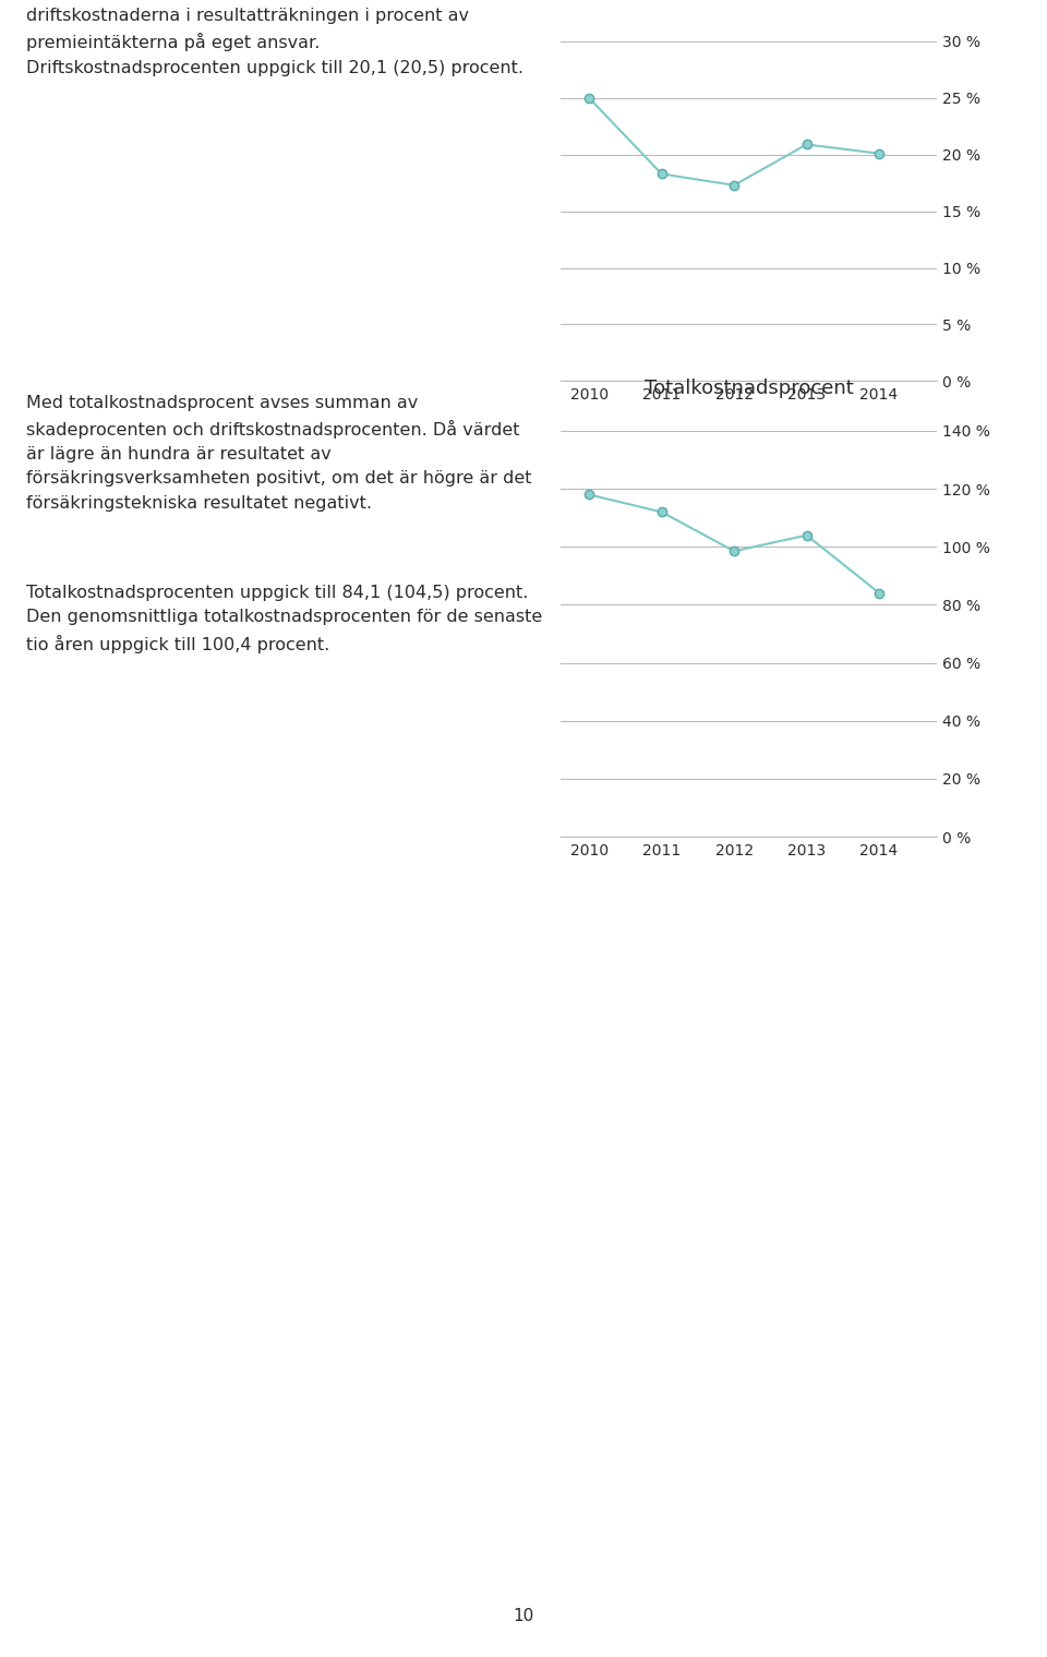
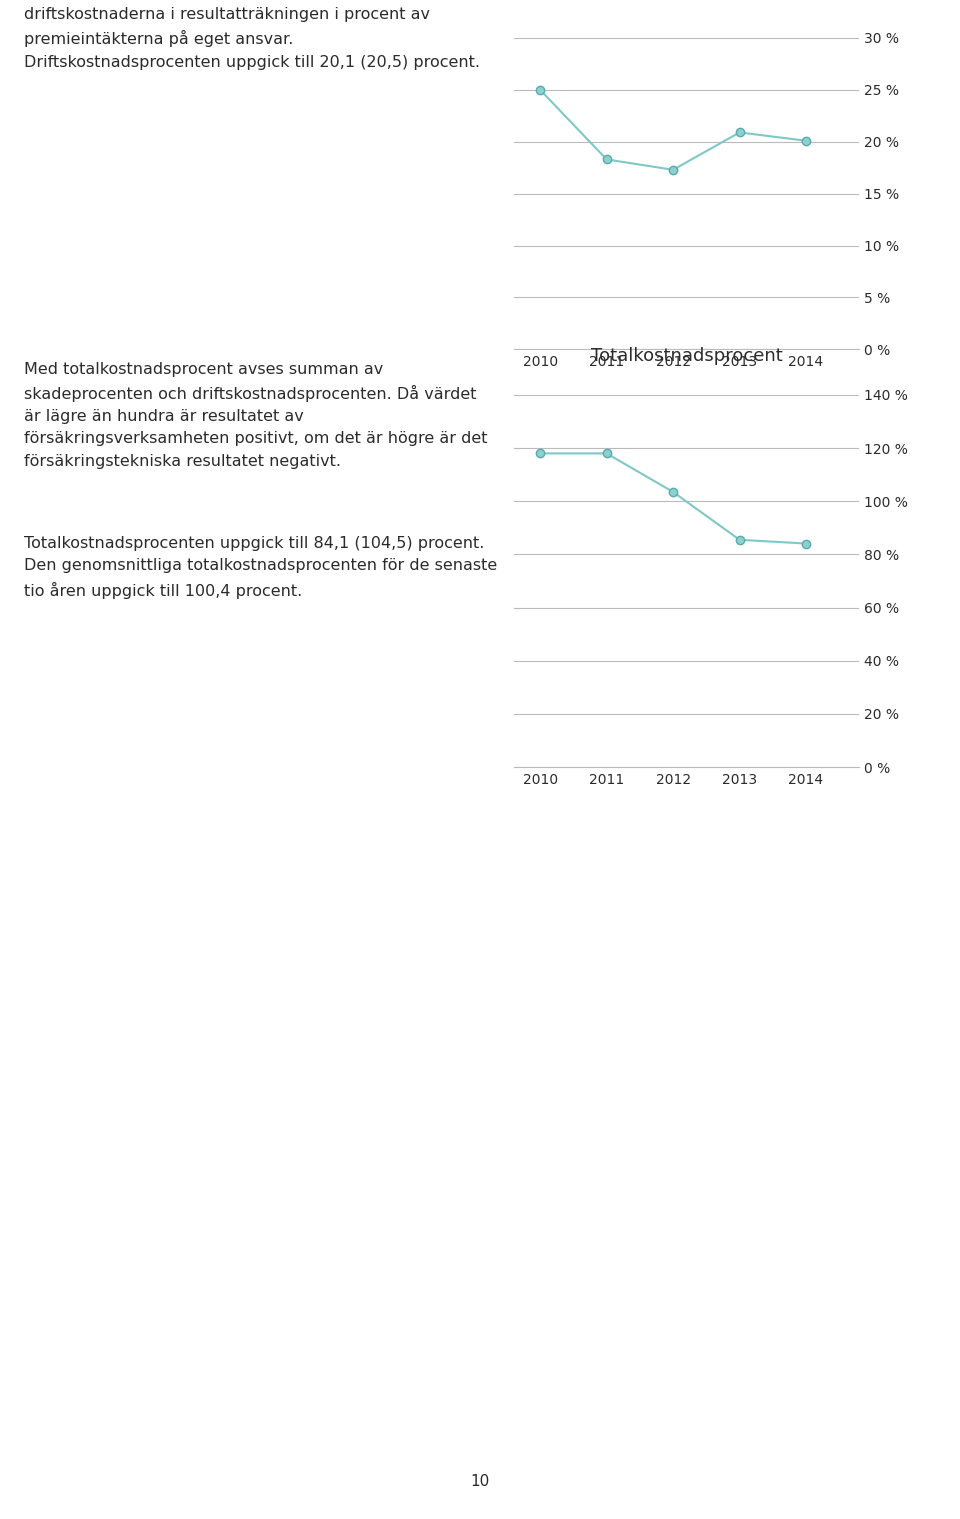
2011: 112.0 % -> 118.0 %
2012: 98.5 % -> 103.5 %
2013: 104.0 % -> 85.5 %
